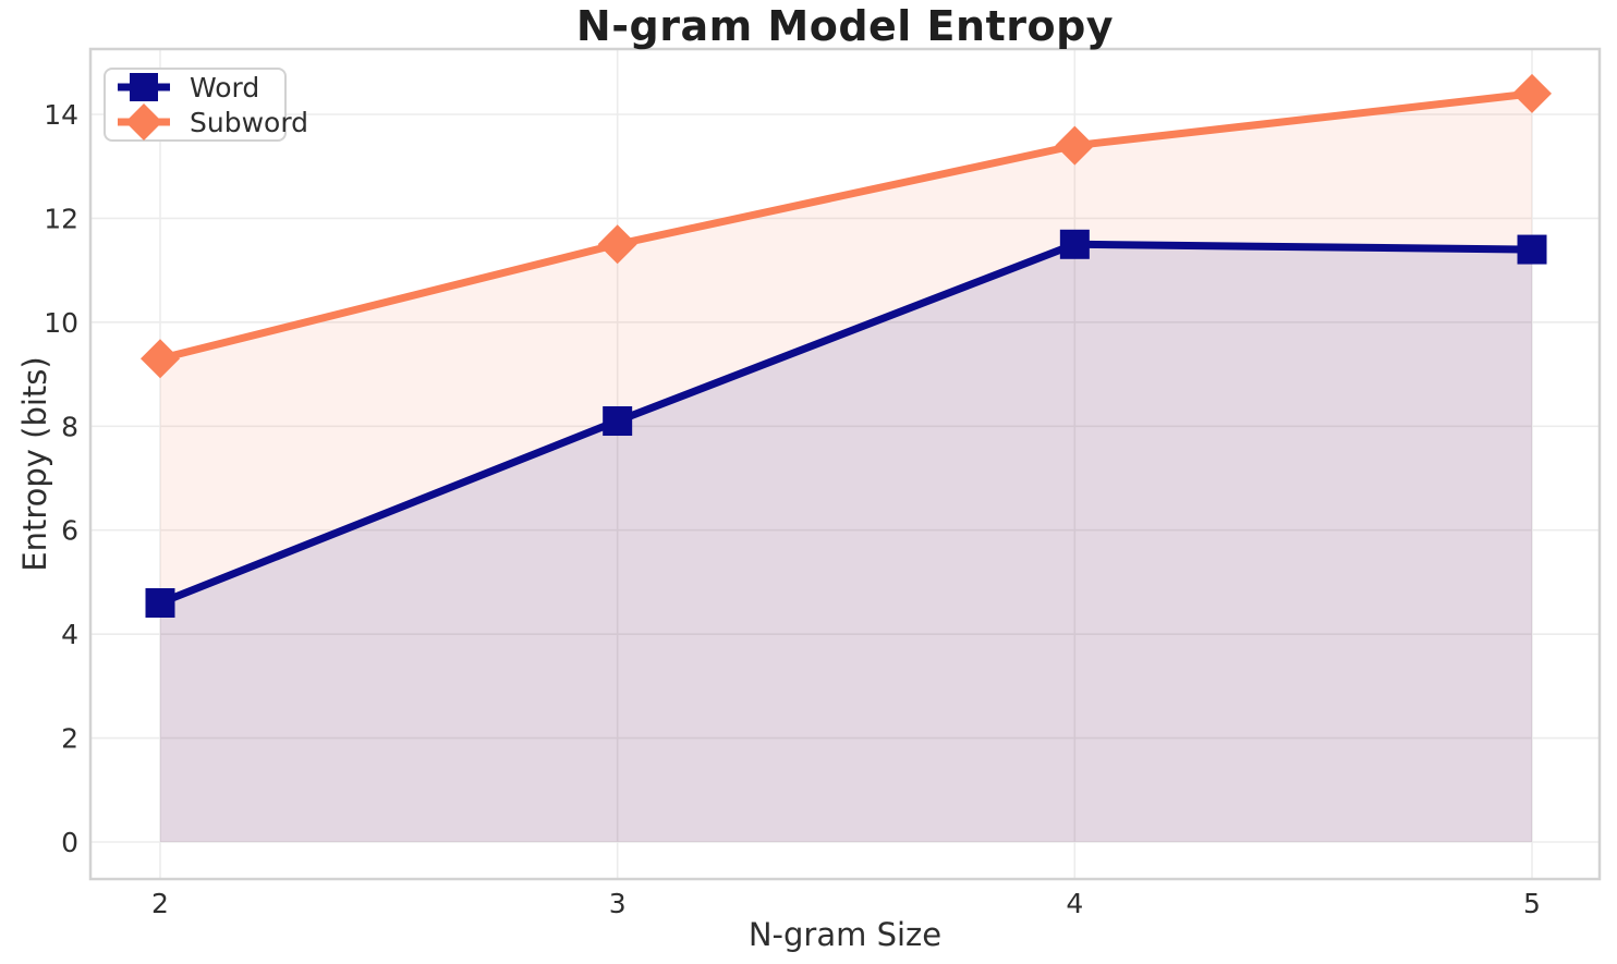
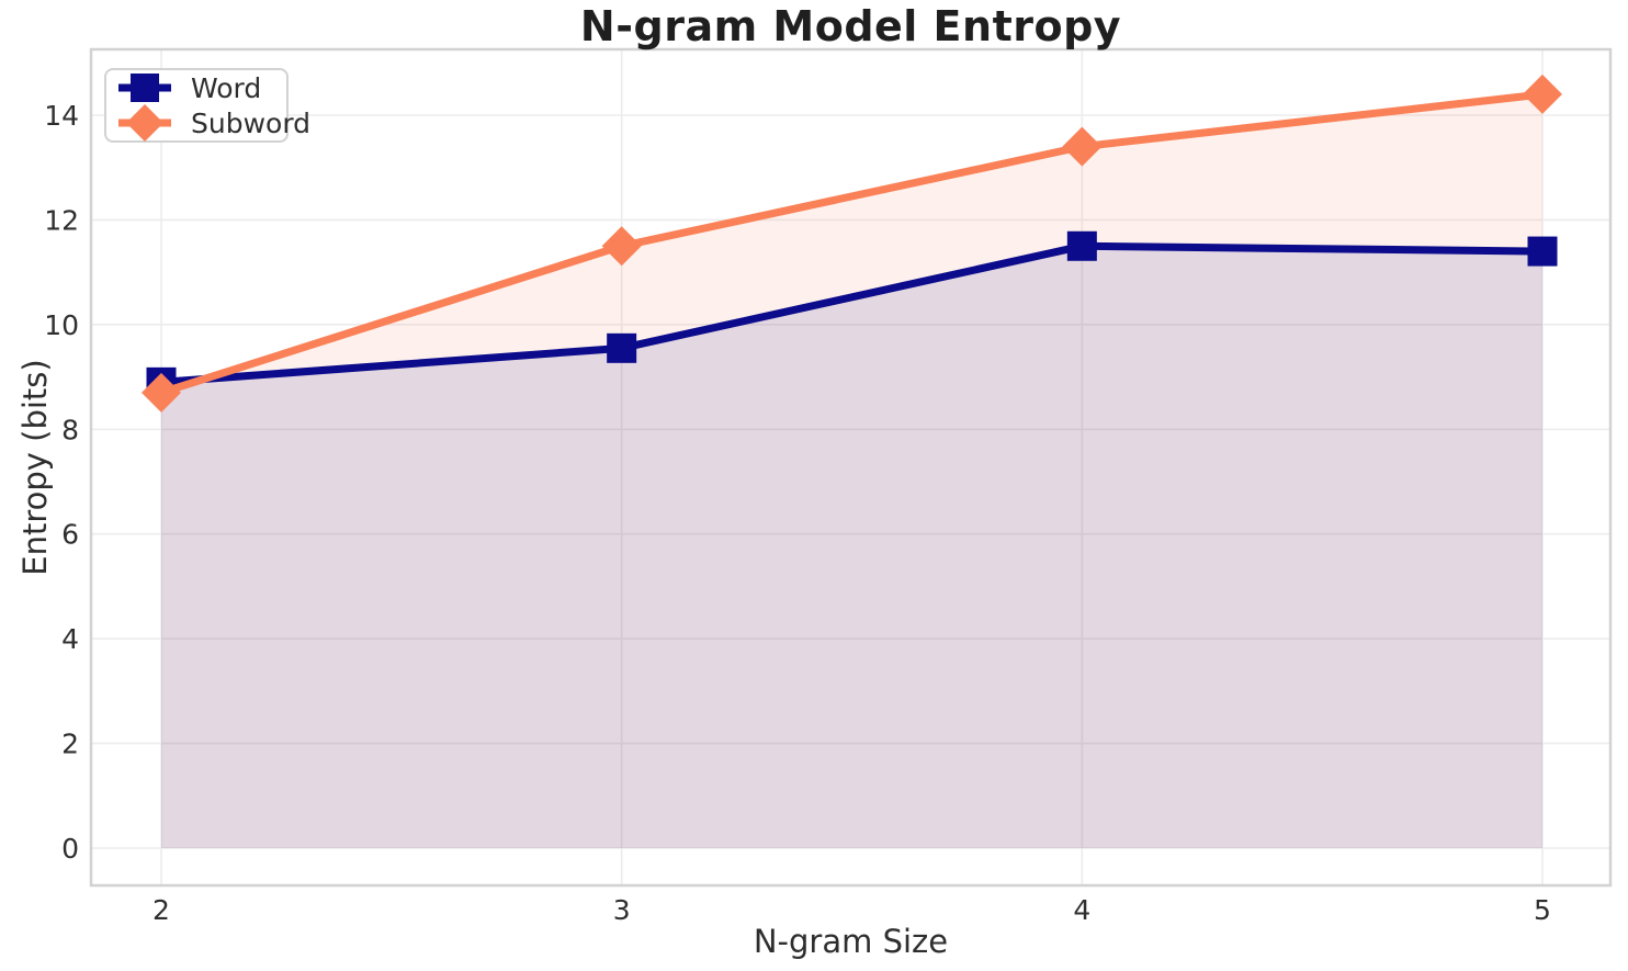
Word/2: 4.6 -> 8.9
Subword/2: 9.3 -> 8.7
Word/3: 8.1 -> 9.6
